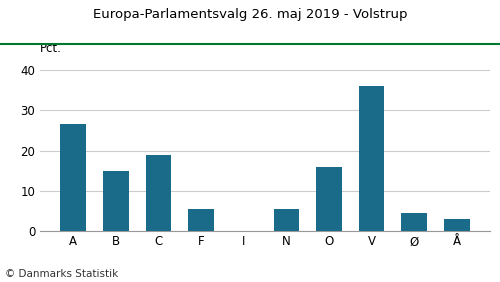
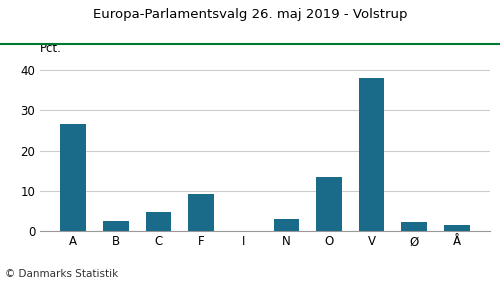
B: 15.0 -> 2.5
C: 19.0 -> 4.8
F: 5.5 -> 9.3
N: 5.5 -> 3.0
O: 16.0 -> 13.4
V: 36.0 -> 38.0
Ø: 4.5 -> 2.2
Å: 3.0 -> 1.5
